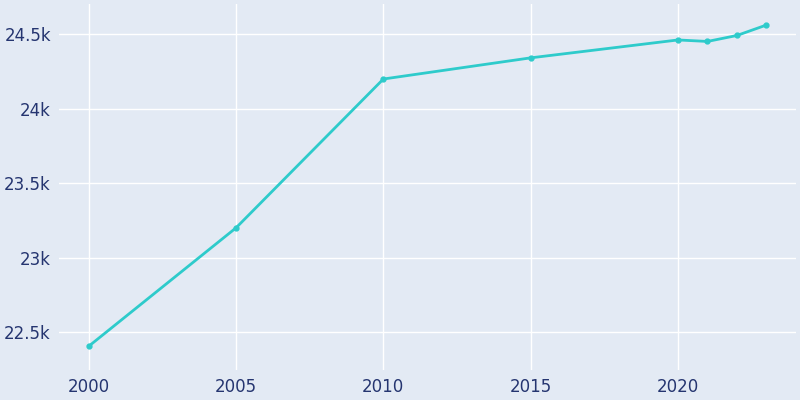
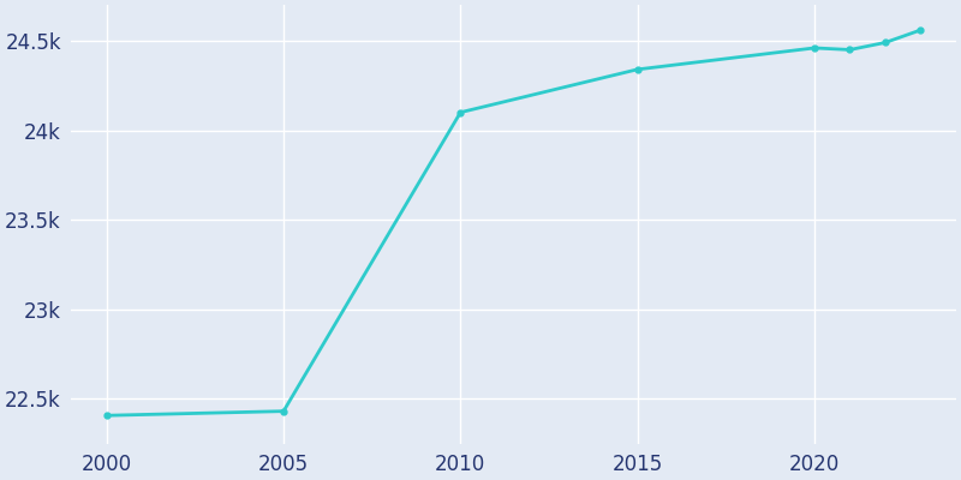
2005: 23.20k -> 22.43k
2010: 24.20k -> 24.10k
